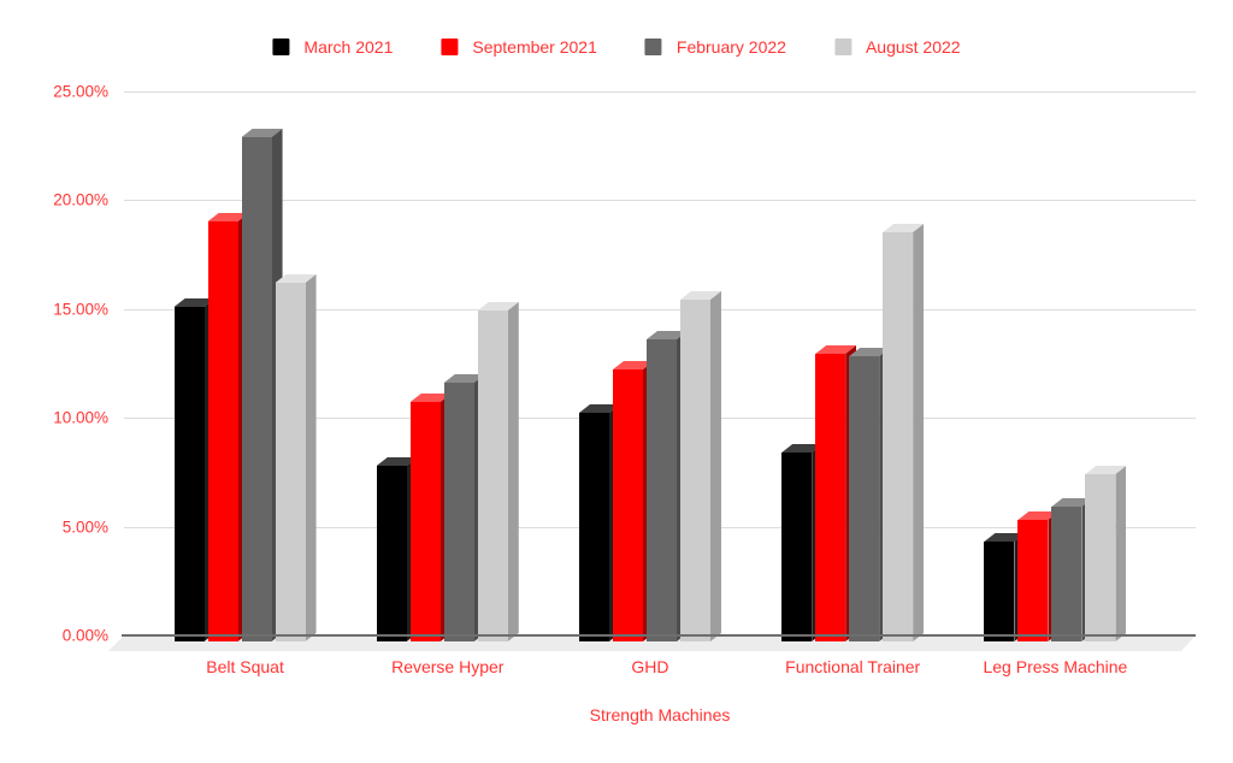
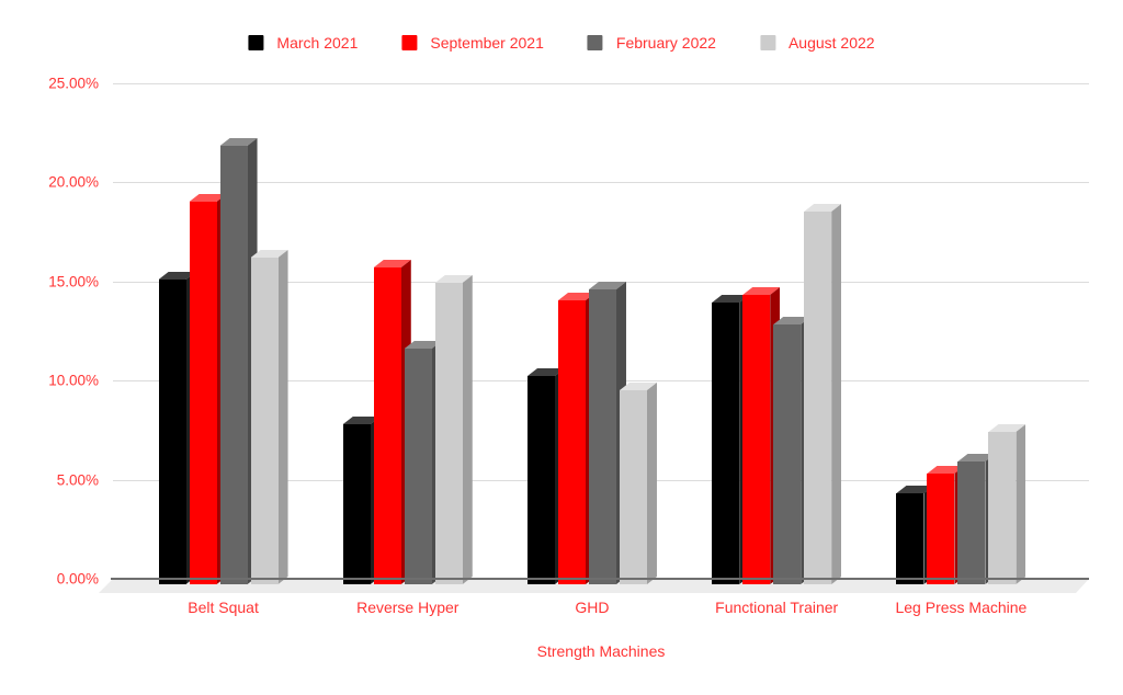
February 2022/Belt Squat: 23.2% -> 22.1%
September 2021/Reverse Hyper: 11.0% -> 16.0%
September 2021/GHD: 12.5% -> 14.3%
February 2022/GHD: 13.9% -> 14.9%
August 2022/GHD: 15.7% -> 9.8%
March 2021/Functional Trainer: 8.7% -> 14.2%
September 2021/Functional Trainer: 13.2% -> 14.6%
